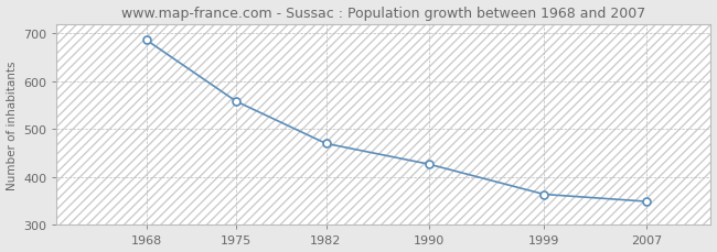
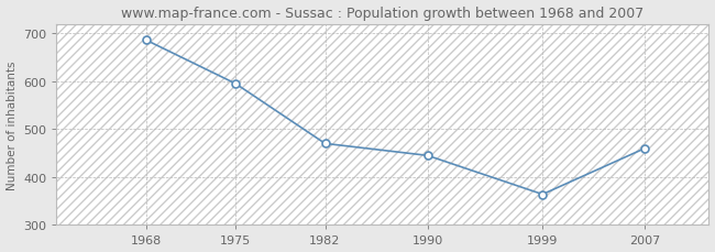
1975: 558 -> 595
1990: 427 -> 445
2007: 349 -> 460
